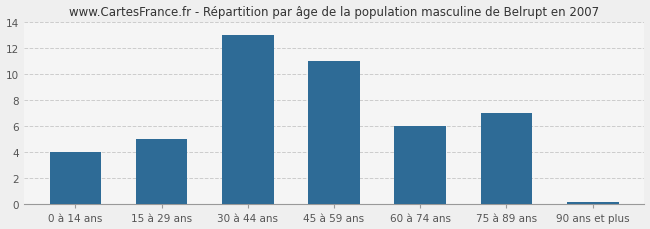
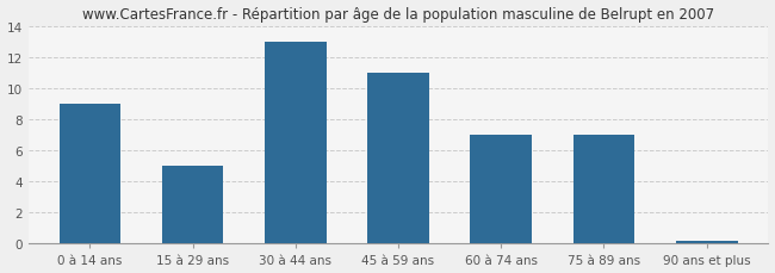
0 à 14 ans: 4.0 -> 9.0
60 à 74 ans: 6.0 -> 7.0
